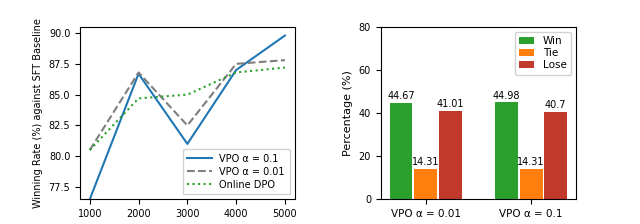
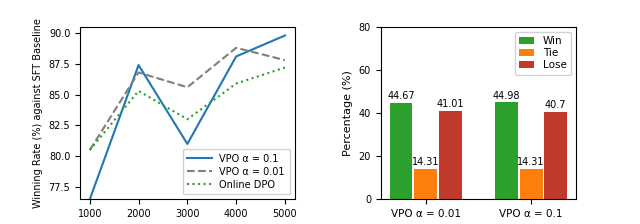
VPO α = 0.1/2000: 86.7 -> 87.4
Online DPO/2000: 84.7 -> 85.3
VPO α = 0.01/3000: 82.5 -> 85.6
Online DPO/3000: 85.0 -> 83.0
VPO α = 0.1/4000: 87.0 -> 88.1
VPO α = 0.01/4000: 87.5 -> 88.8
Online DPO/4000: 86.8 -> 85.9
